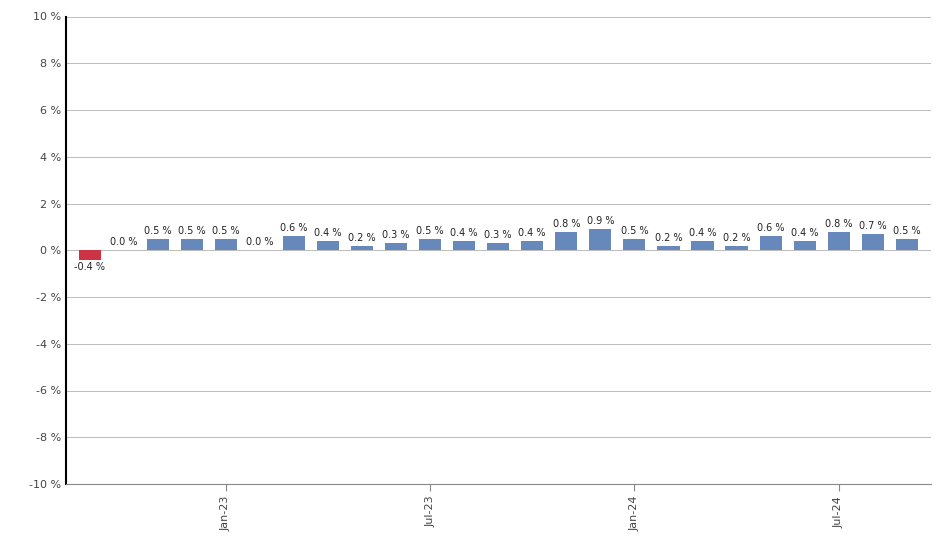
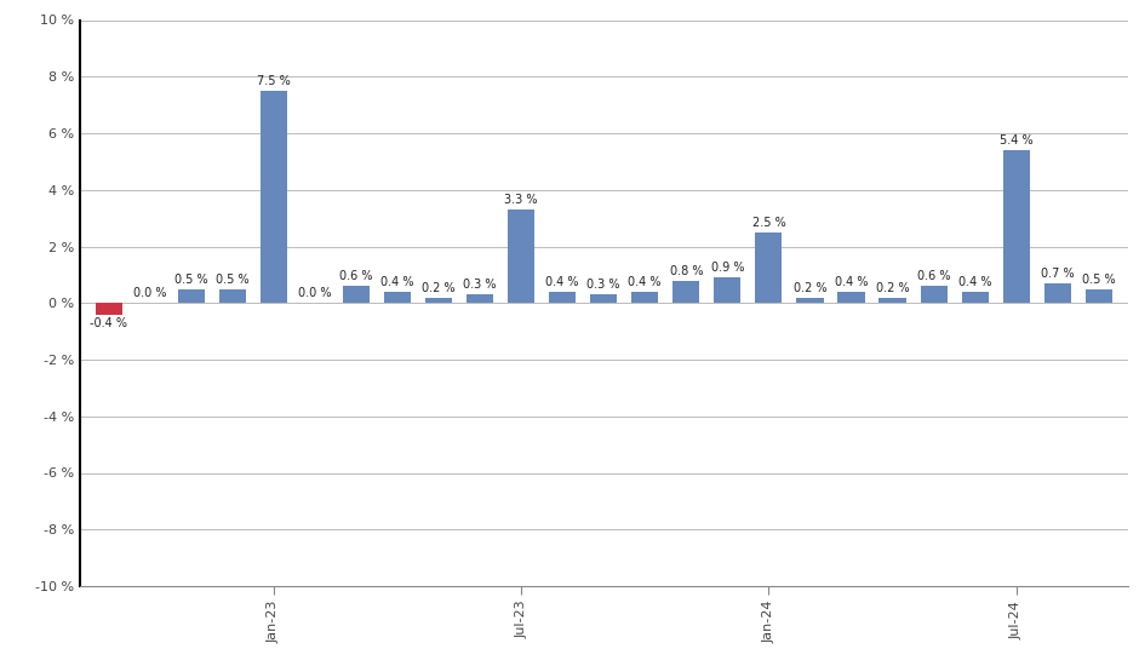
Jan-23: 0.5 -> 7.5
Jul-23: 0.5 -> 3.3
Jan-24: 0.5 -> 2.5
Jul-24: 0.8 -> 5.4
